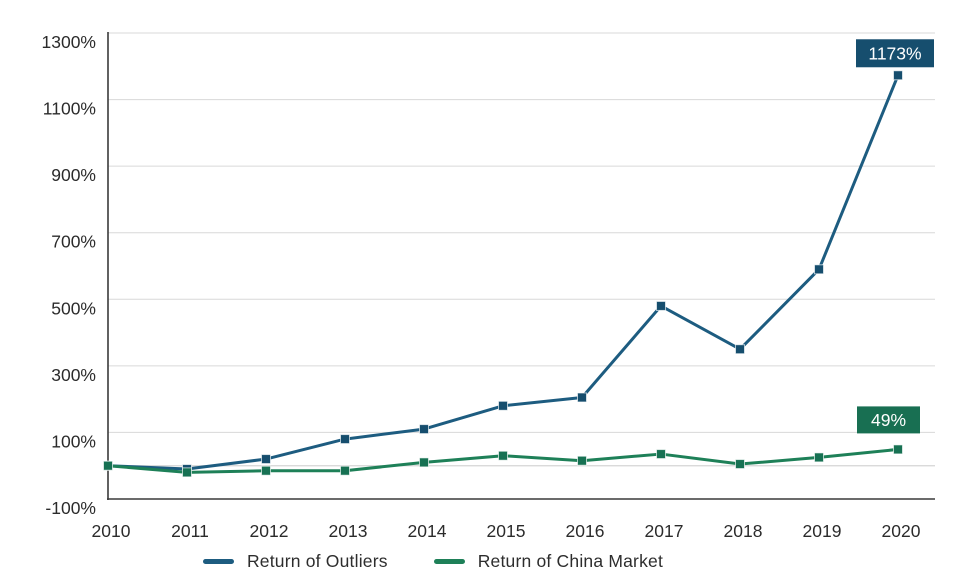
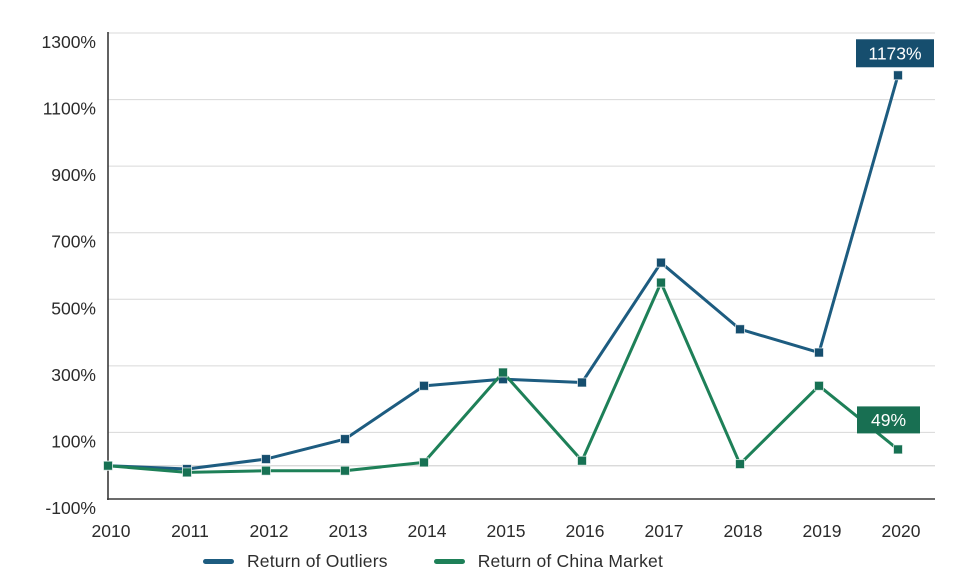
Return of Outliers/2014: 110% -> 240%
Return of Outliers/2015: 180% -> 260%
Return of China Market/2015: 30% -> 280%
Return of Outliers/2016: 200% -> 250%
Return of Outliers/2017: 480% -> 610%
Return of China Market/2017: 40% -> 550%
Return of Outliers/2018: 350% -> 410%
Return of Outliers/2019: 590% -> 340%
Return of China Market/2019: 20% -> 240%
